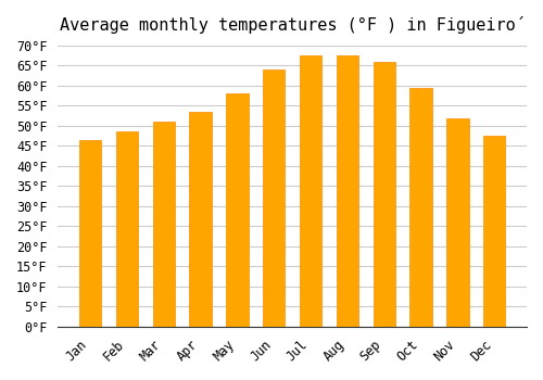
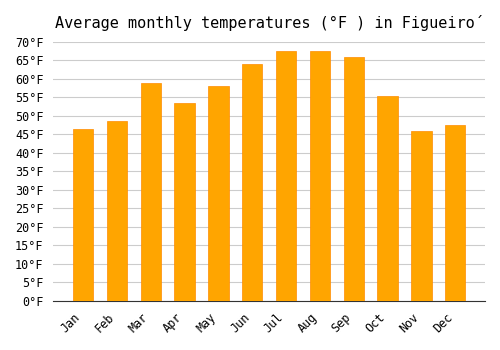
Mar: 51.0°F -> 59.0°F
Oct: 59.5°F -> 55.5°F
Nov: 52.0°F -> 46.0°F
